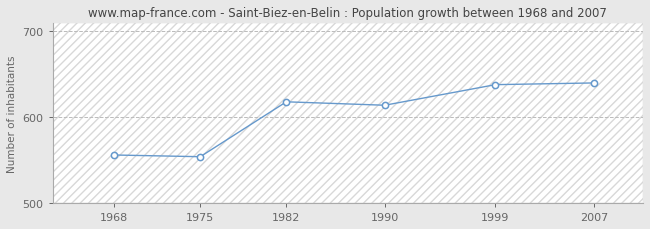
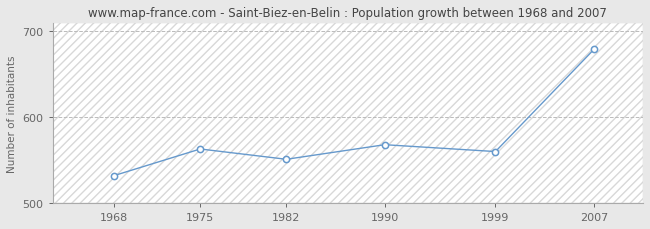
1968: 556 -> 532
1975: 554 -> 563
1982: 618 -> 551
1990: 614 -> 568
1999: 638 -> 560
2007: 640 -> 679
